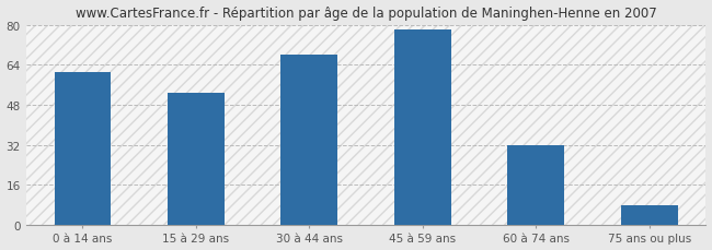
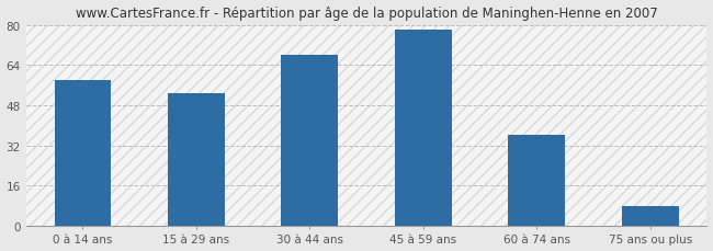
0 à 14 ans: 61 -> 58
60 à 74 ans: 32 -> 36
